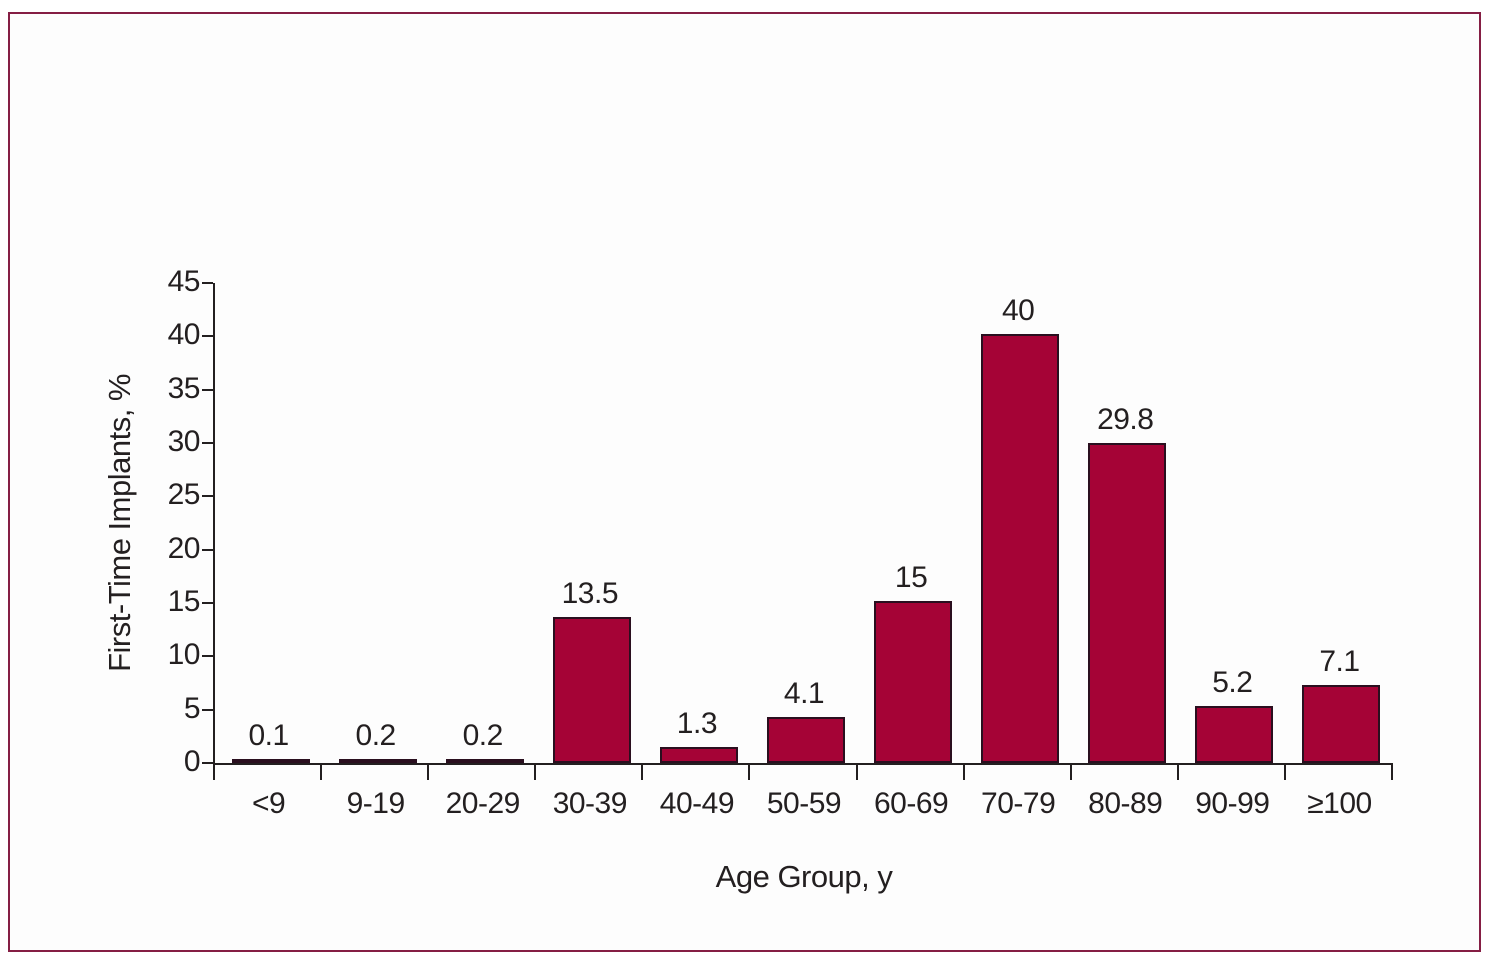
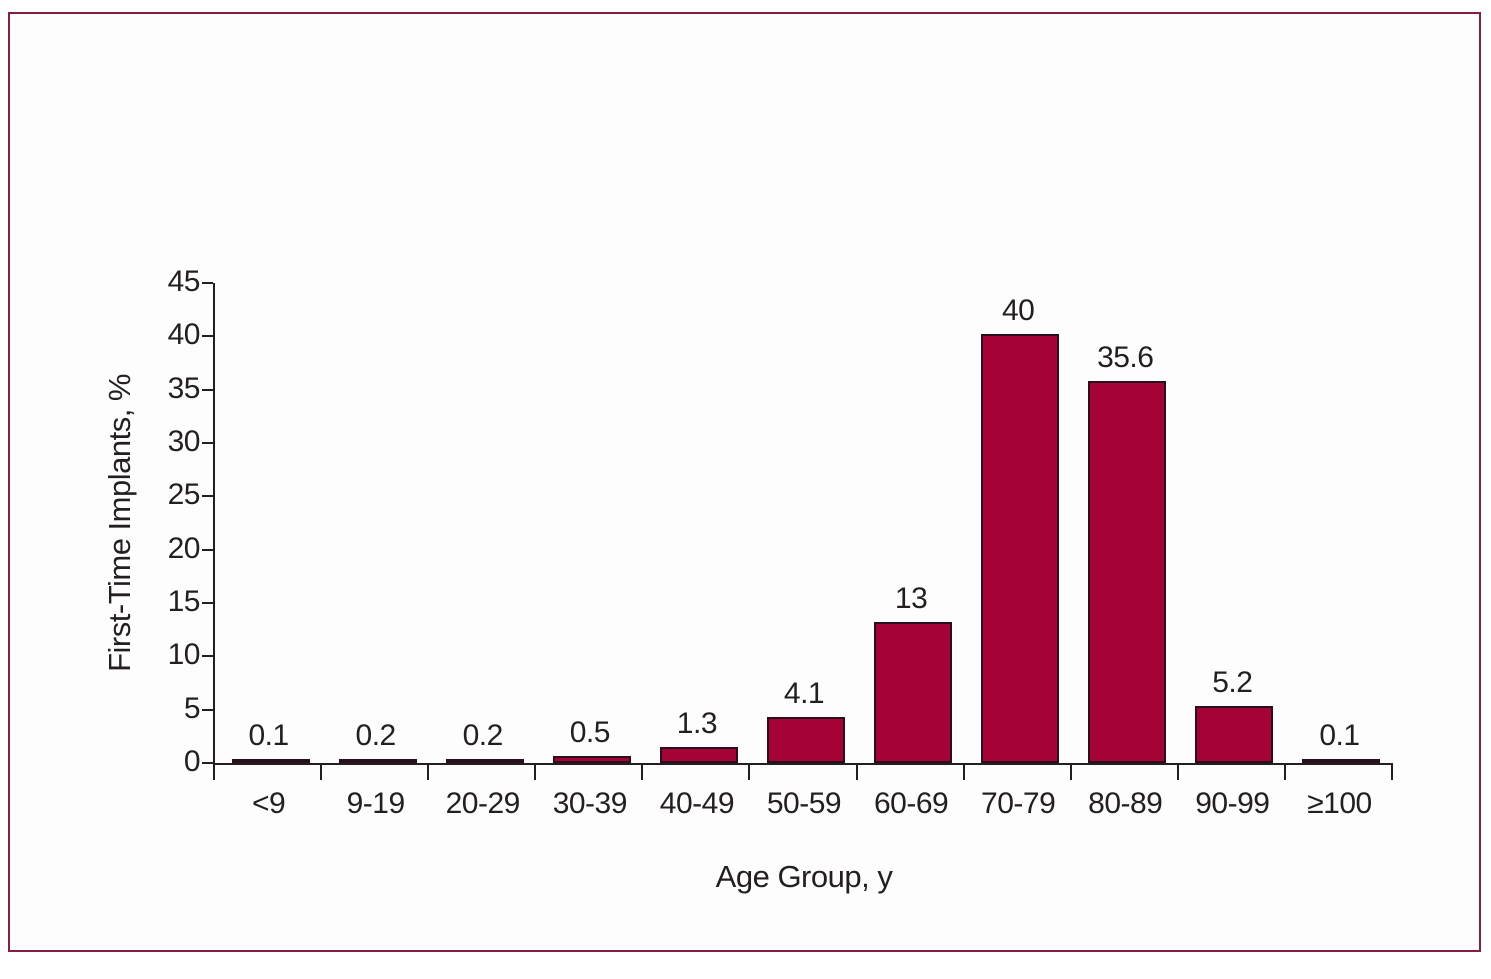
30-39: 13.5 -> 0.5
60-69: 15 -> 13
80-89: 29.8 -> 35.6
≥100: 7.1 -> 0.1
